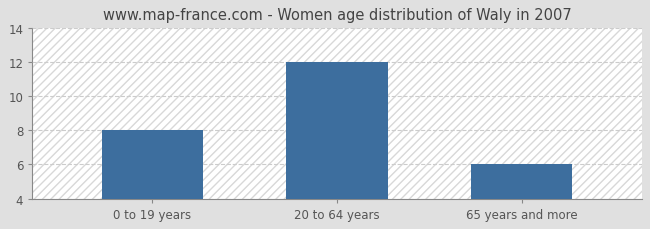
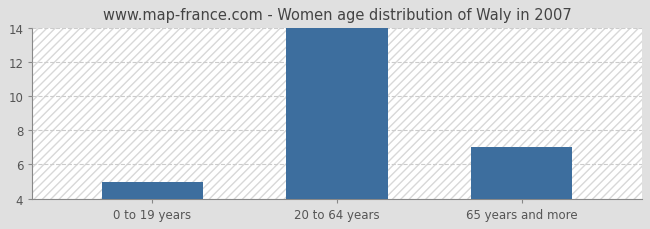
0 to 19 years: 8 -> 5
20 to 64 years: 12 -> 14
65 years and more: 6 -> 7
